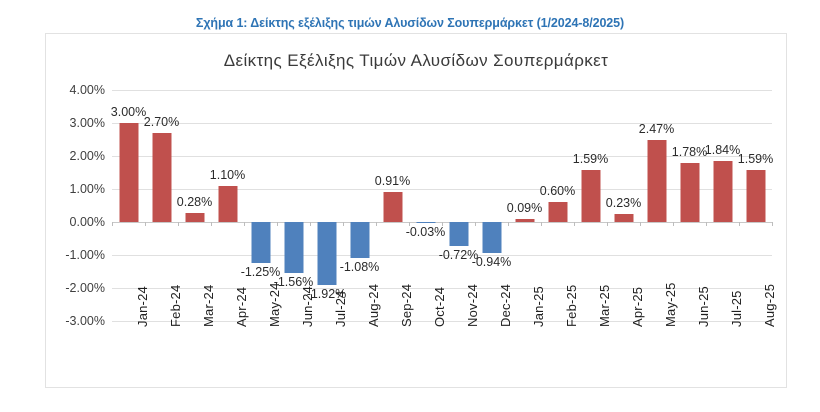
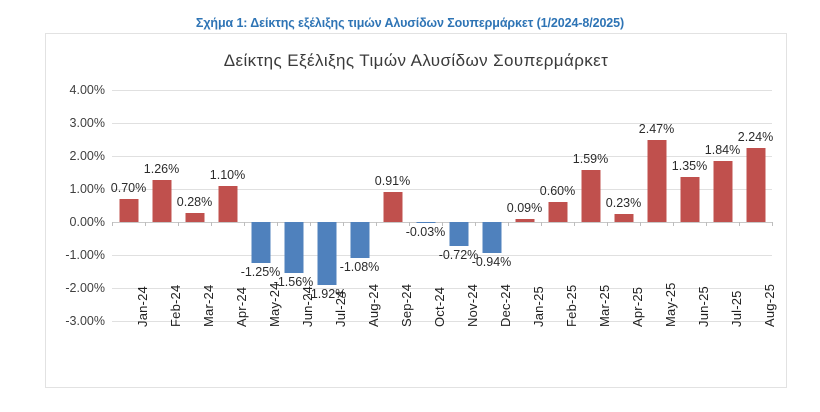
Jan-24: 3.00% -> 0.70%
Feb-24: 2.70% -> 1.26%
Jun-25: 1.78% -> 1.35%
Aug-25: 1.59% -> 2.24%
